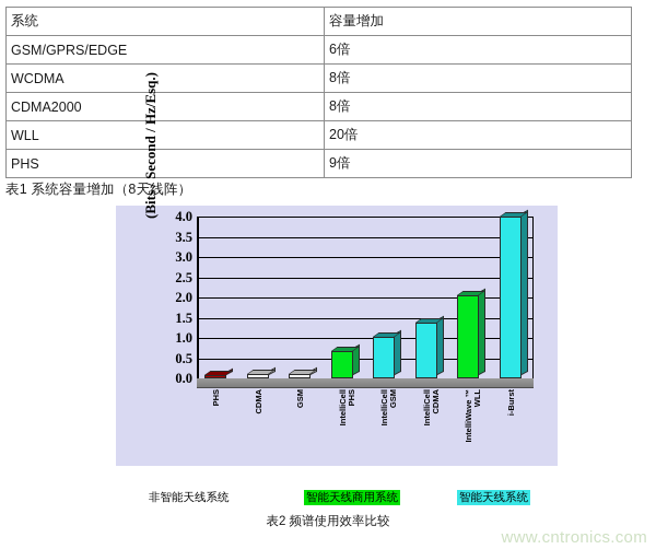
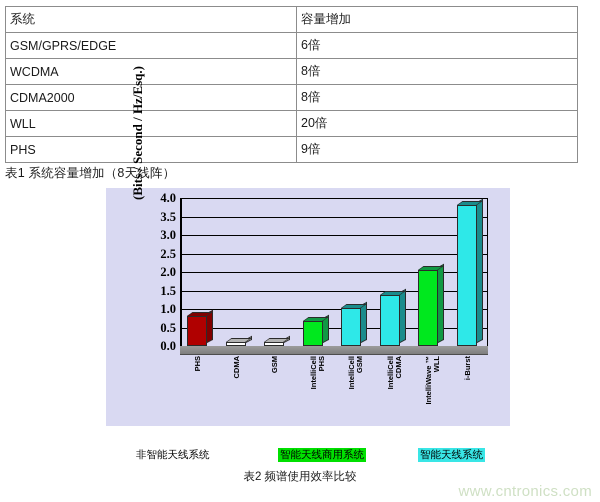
PHS: 0.1 -> 0.8
i-Burst: 4.0 -> 3.8
